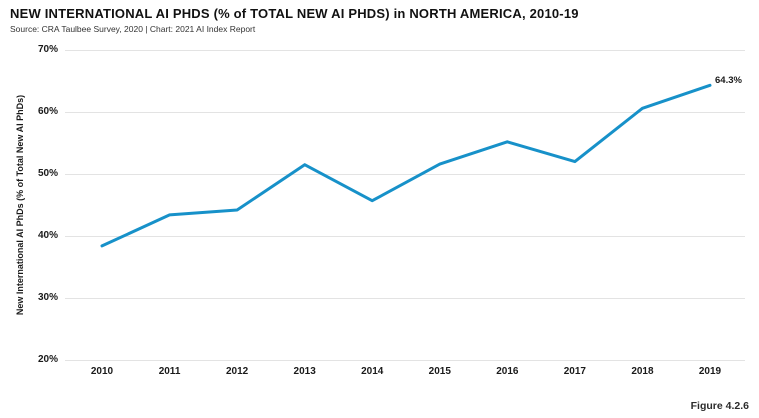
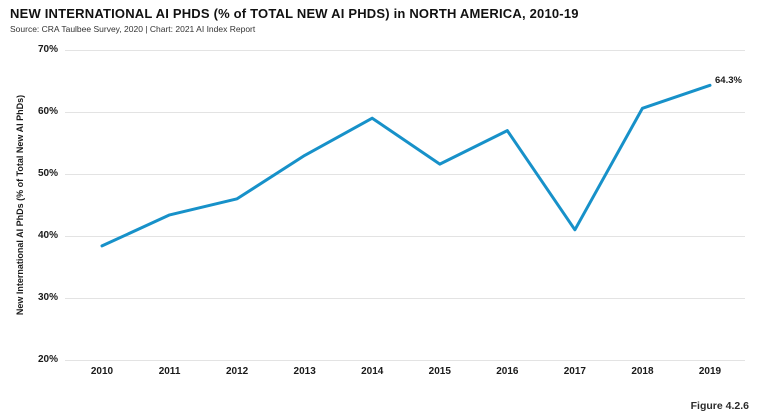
2012: 44% -> 46%
2013: 52% -> 53%
2014: 46% -> 59%
2016: 55% -> 57%
2017: 52% -> 41%
